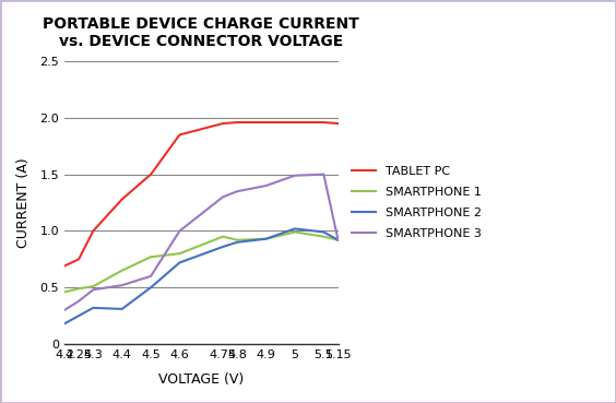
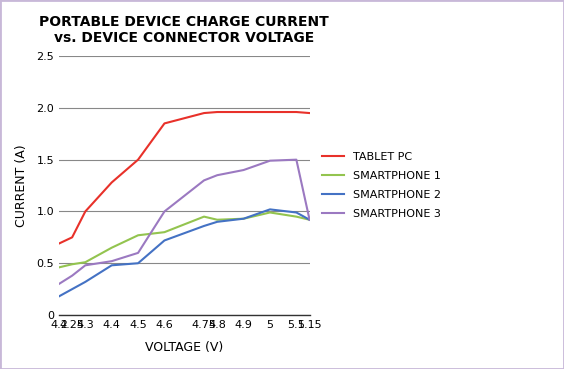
SMARTPHONE 2/4.4: 0.31 -> 0.48
